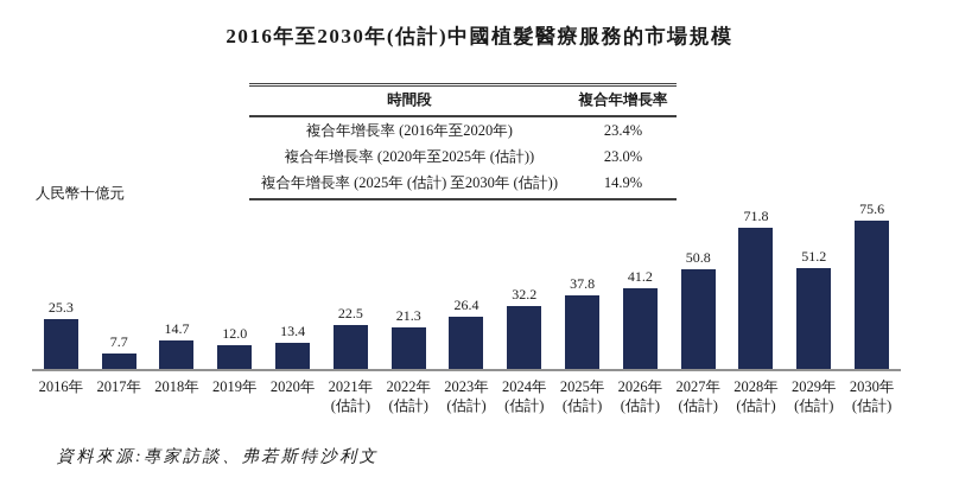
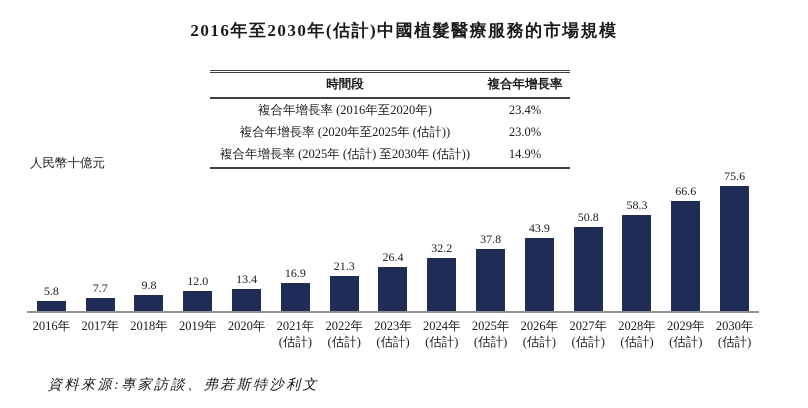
2016年: 25.3 -> 5.8
2018年: 14.7 -> 9.8
2021年(估計): 22.5 -> 16.9
2026年(估計): 41.2 -> 43.9
2028年(估計): 71.8 -> 58.3
2029年(估計): 51.2 -> 66.6
